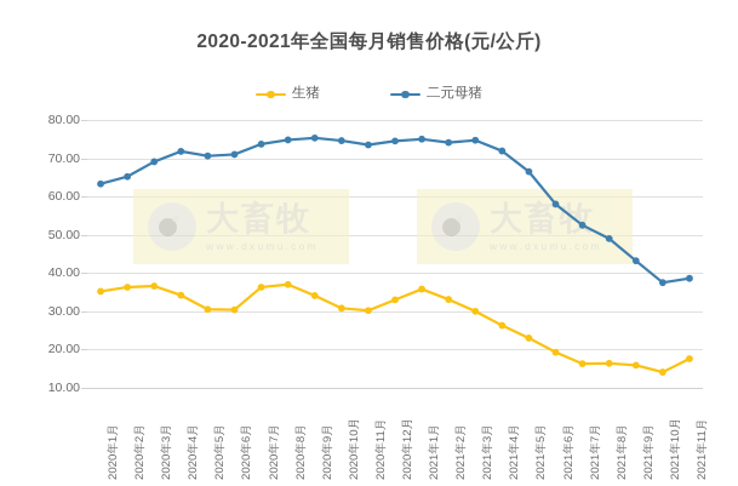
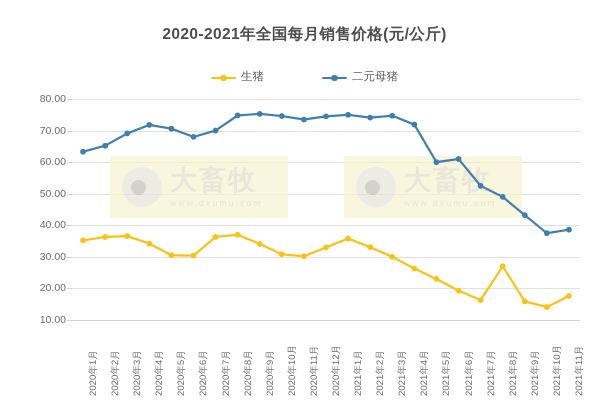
二元母猪/2020年6月: 71 -> 68
二元母猪/2020年7月: 74 -> 70
二元母猪/2021年5月: 66 -> 60
二元母猪/2021年6月: 58 -> 61
生猪/2021年8月: 16 -> 27
